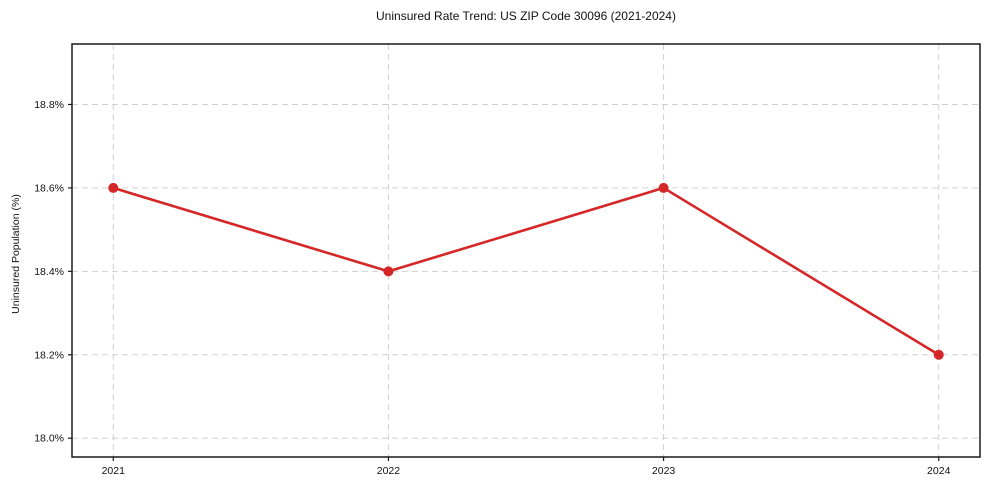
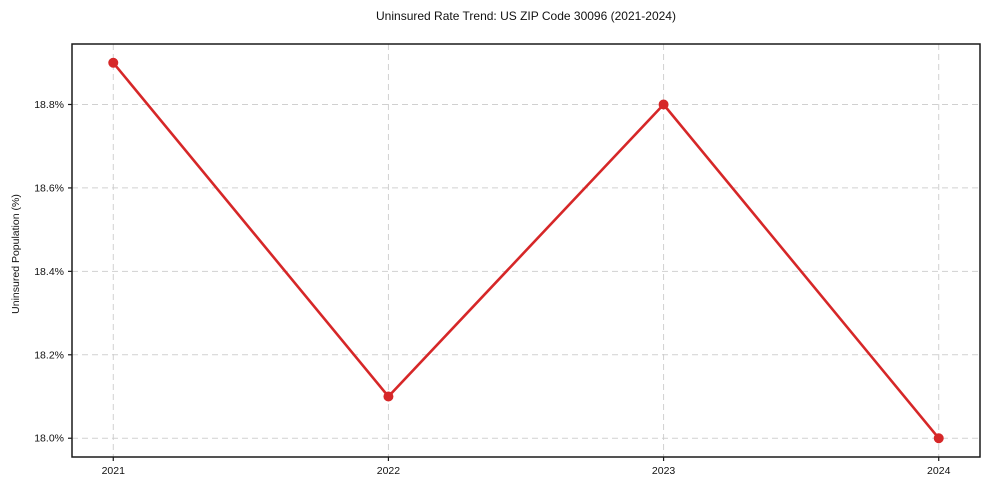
2021: 18.6% -> 18.9%
2022: 18.4% -> 18.1%
2023: 18.6% -> 18.8%
2024: 18.2% -> 18.0%
